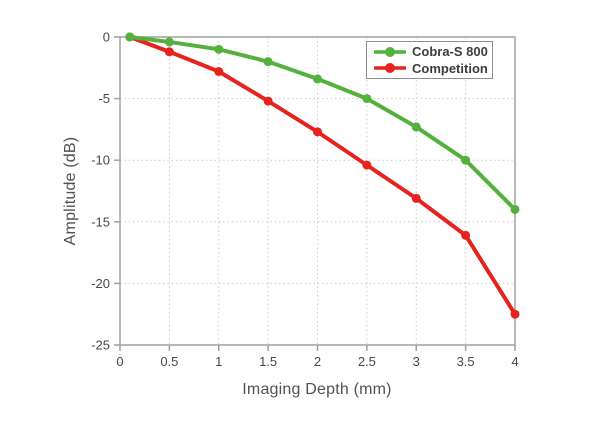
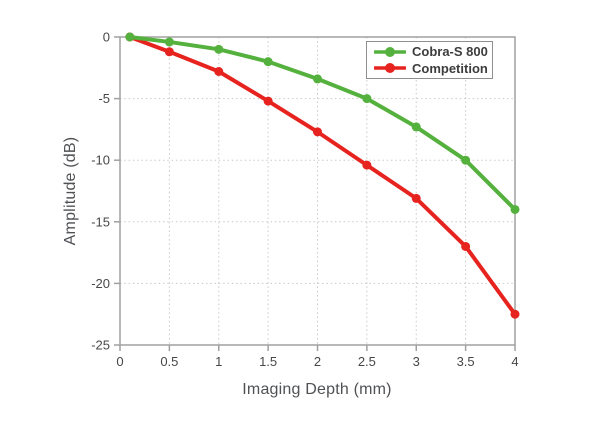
Competition/3.5: -16.1 -> -17.0
